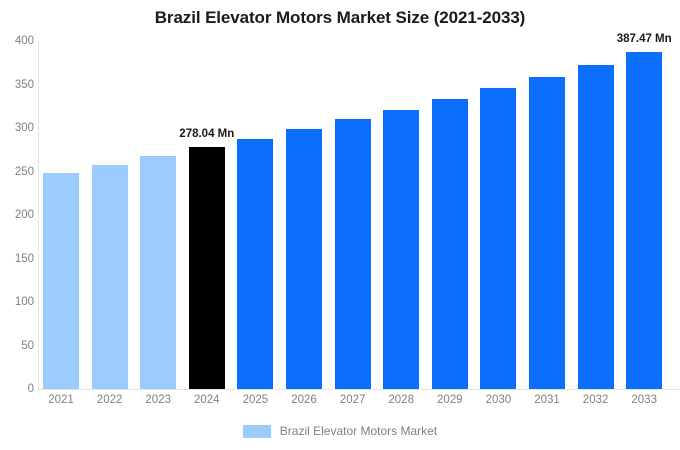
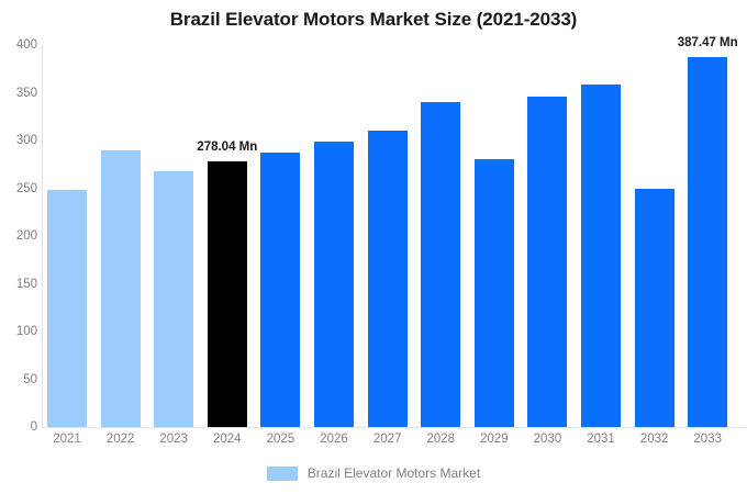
2022: 260 -> 290
2028: 320 -> 340
2029: 330 -> 280
2032: 370 -> 250
